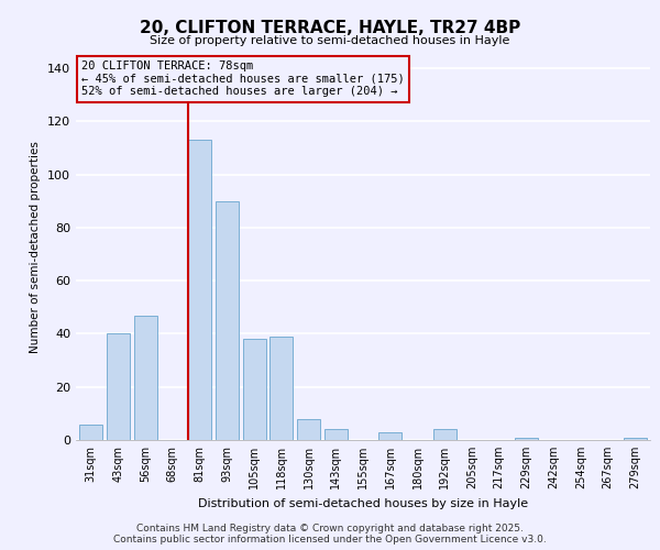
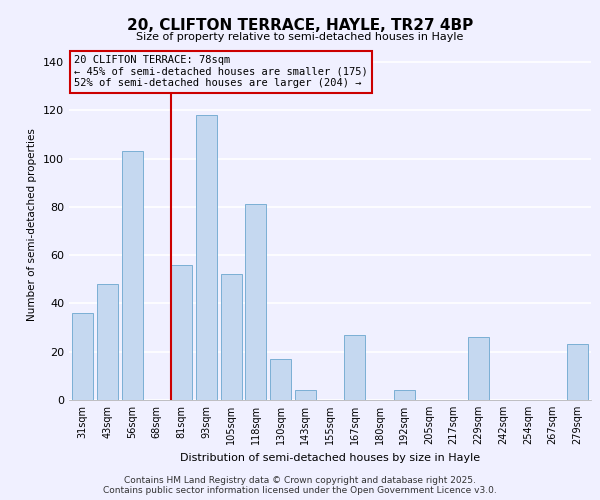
31sqm: 6 -> 36
43sqm: 40 -> 48
56sqm: 47 -> 103
81sqm: 113 -> 56
93sqm: 90 -> 118
105sqm: 38 -> 52
118sqm: 39 -> 81
130sqm: 8 -> 17
167sqm: 3 -> 27
229sqm: 1 -> 26
279sqm: 1 -> 23
